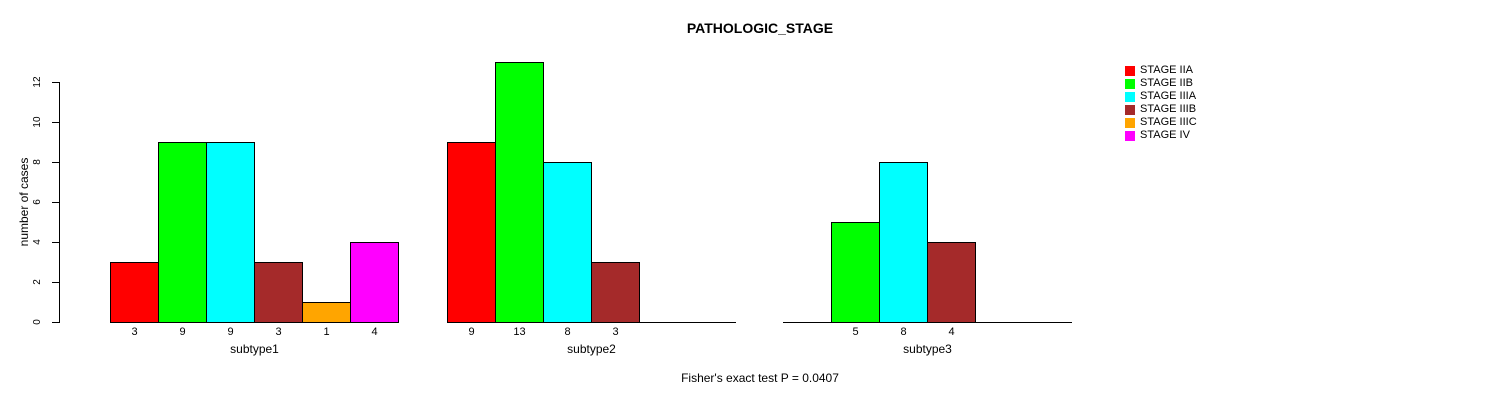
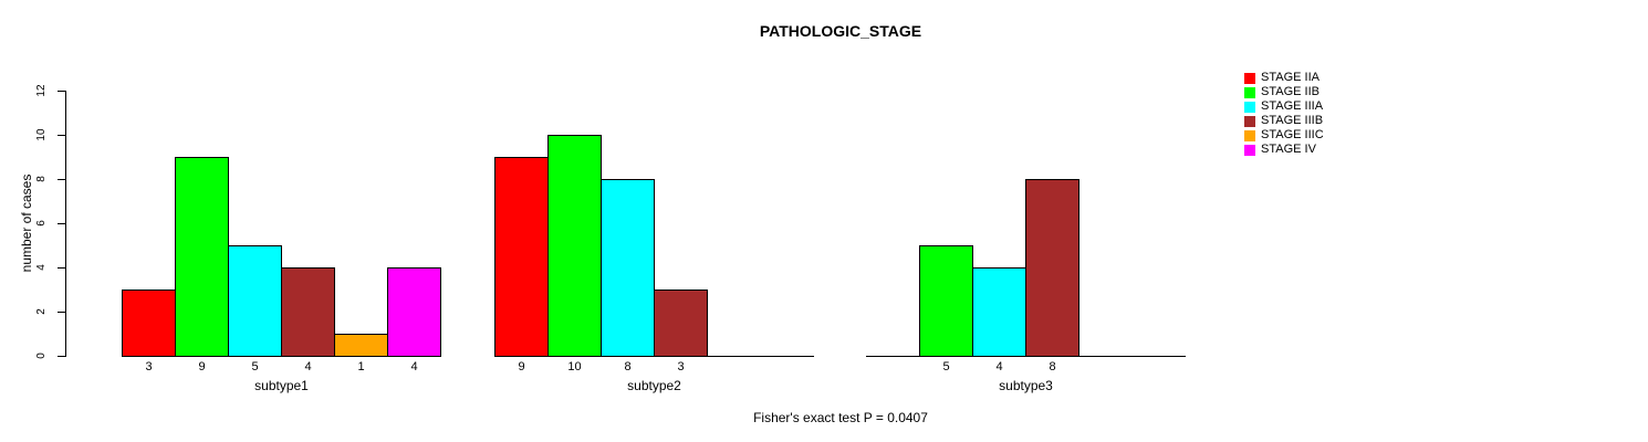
STAGE IIIA/subtype1: 9 -> 5
STAGE IIIB/subtype1: 3 -> 4
STAGE IIB/subtype2: 13 -> 10
STAGE IIIA/subtype3: 8 -> 4
STAGE IIIB/subtype3: 4 -> 8
